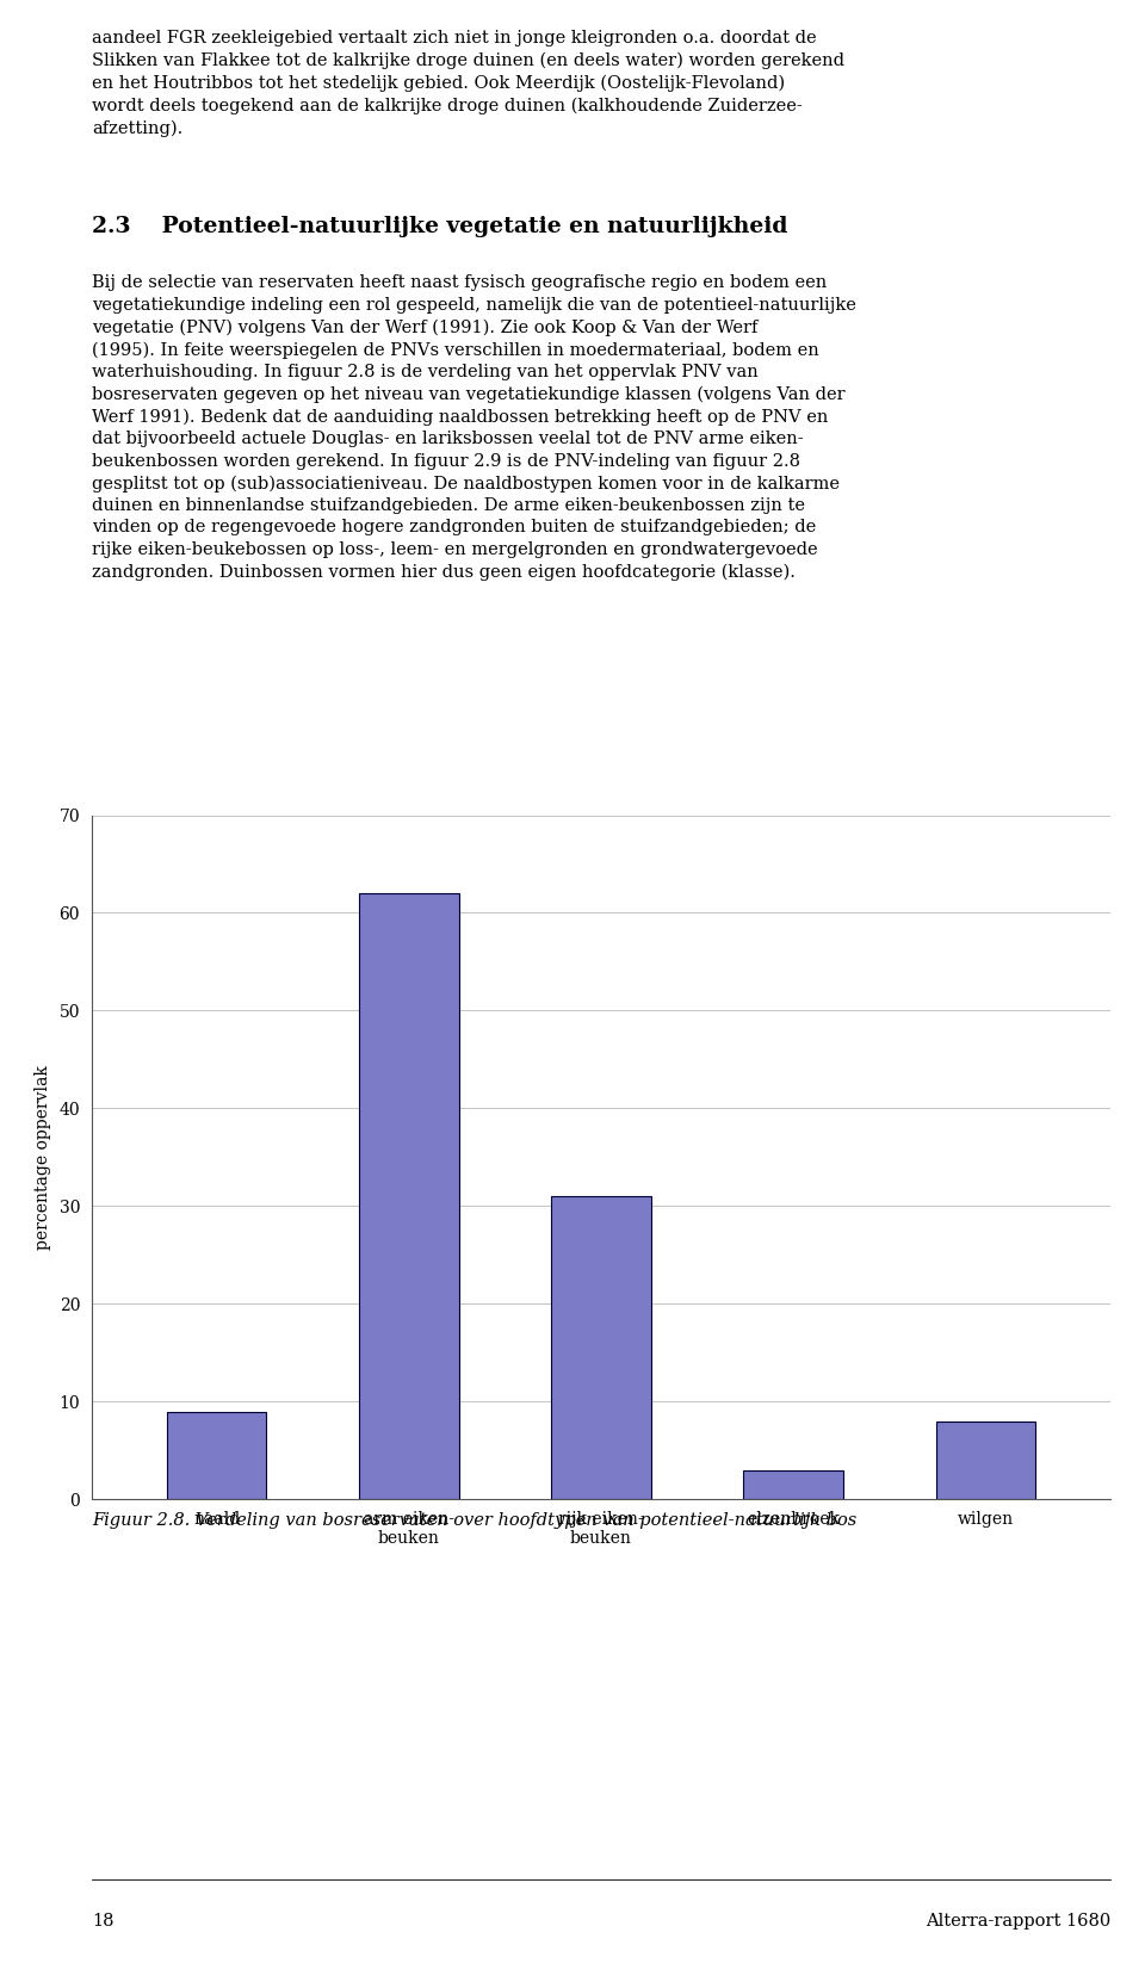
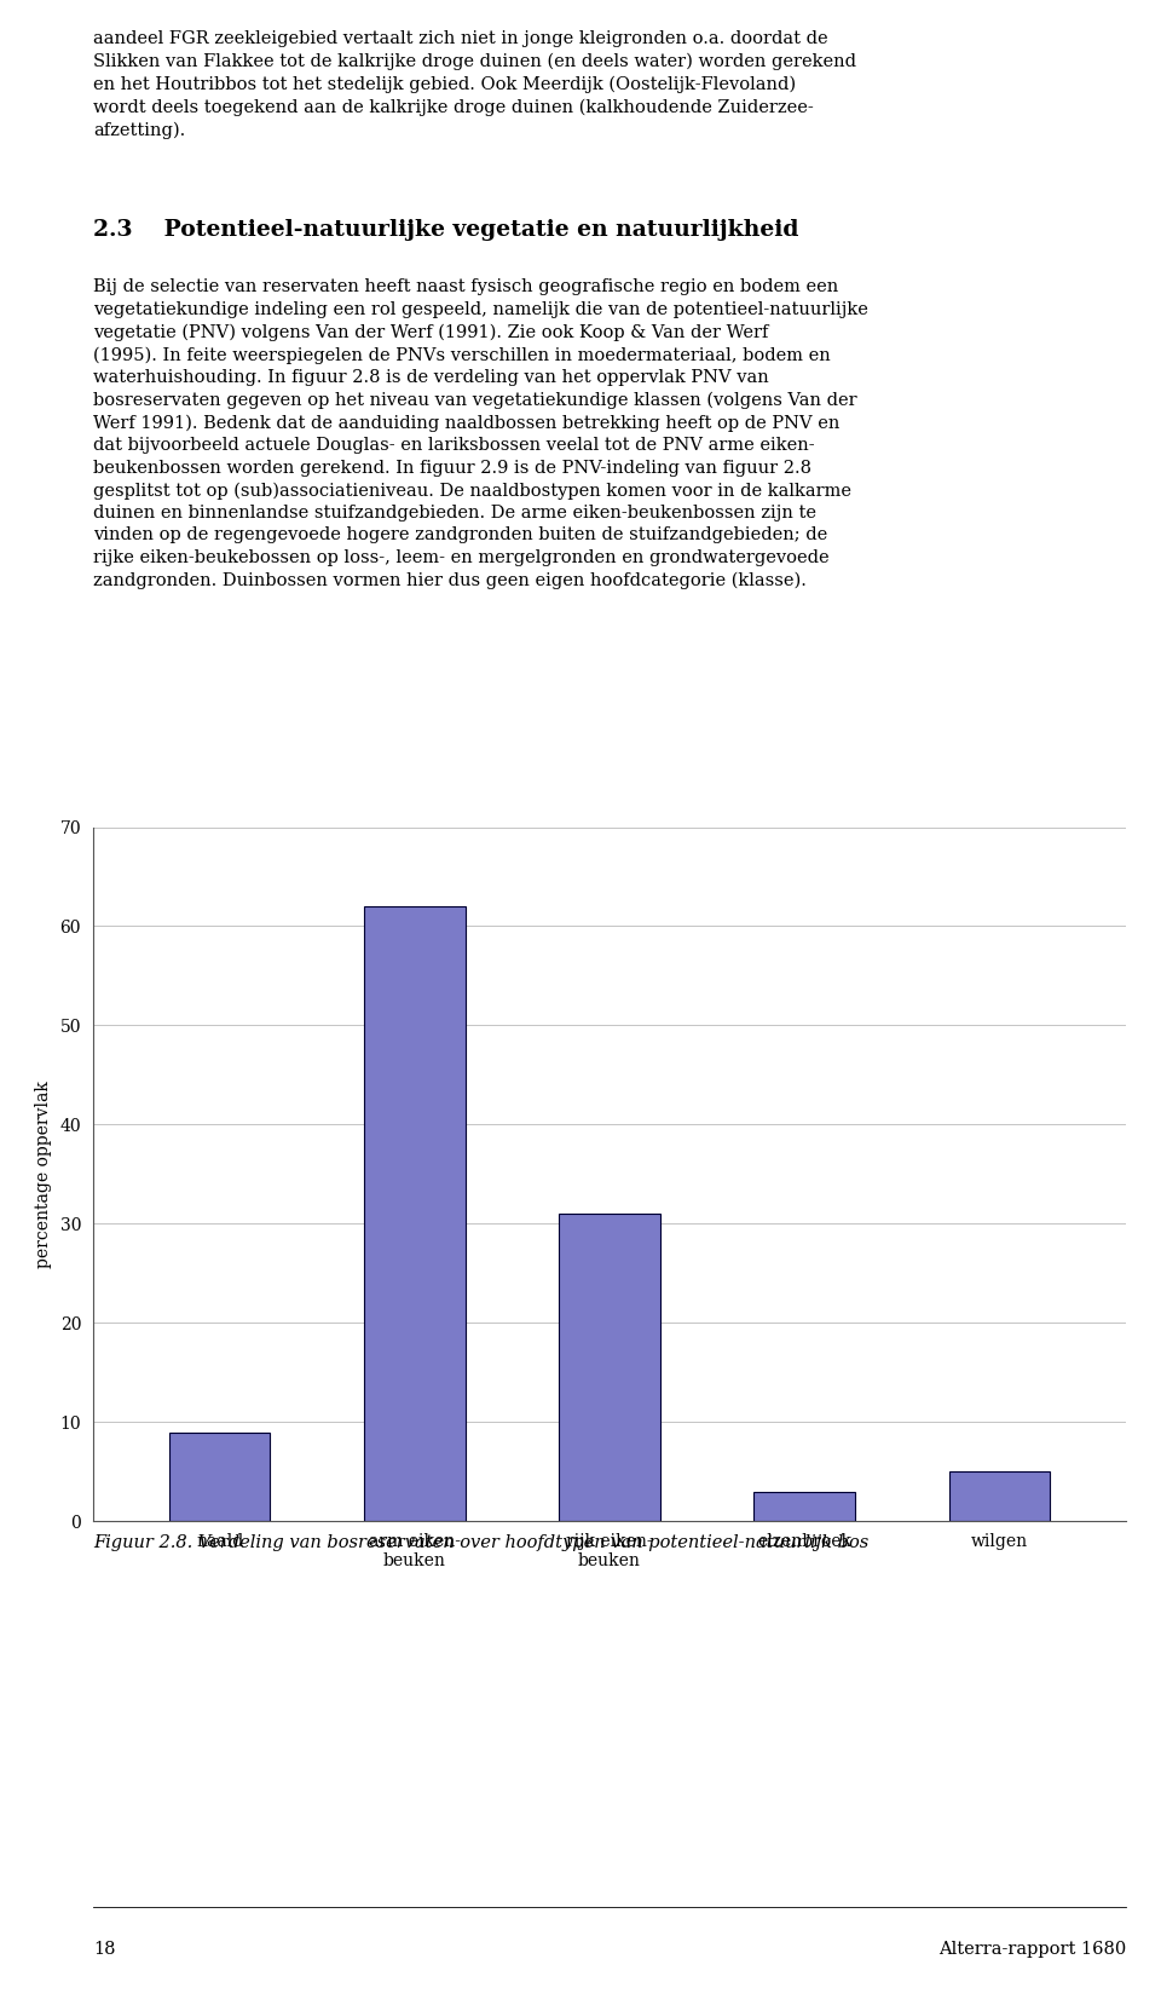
wilgen: 8 -> 5
